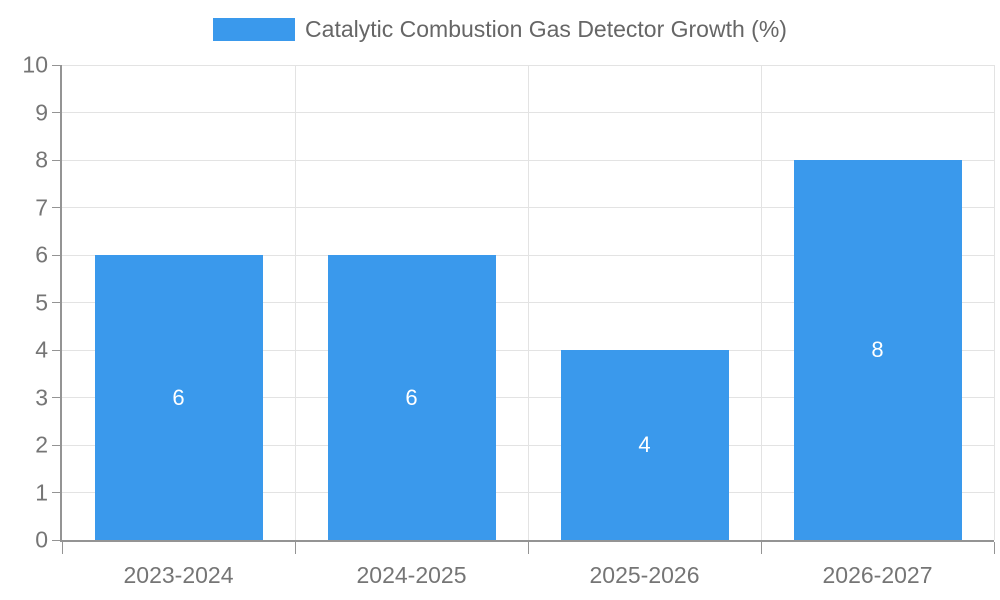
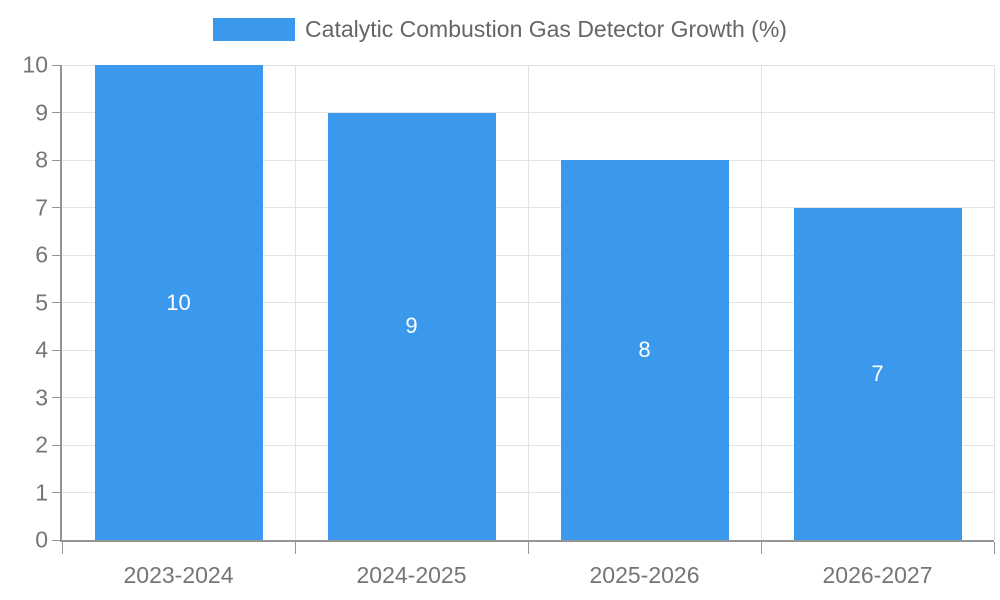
2023-2024: 6 -> 10
2024-2025: 6 -> 9
2025-2026: 4 -> 8
2026-2027: 8 -> 7
